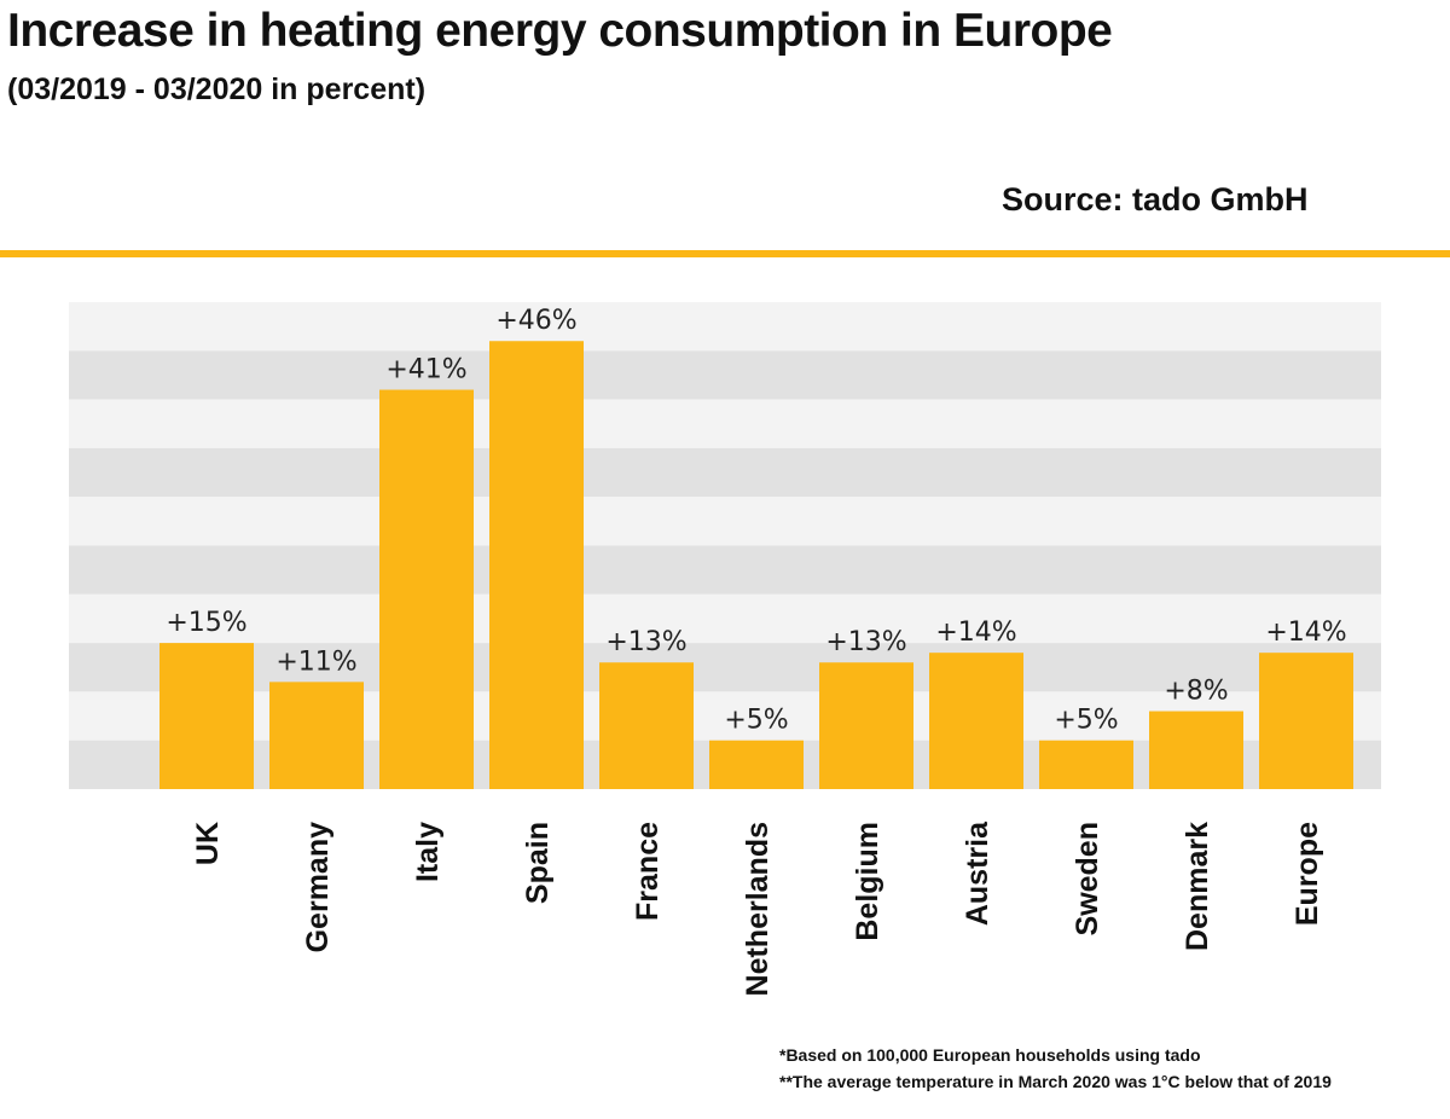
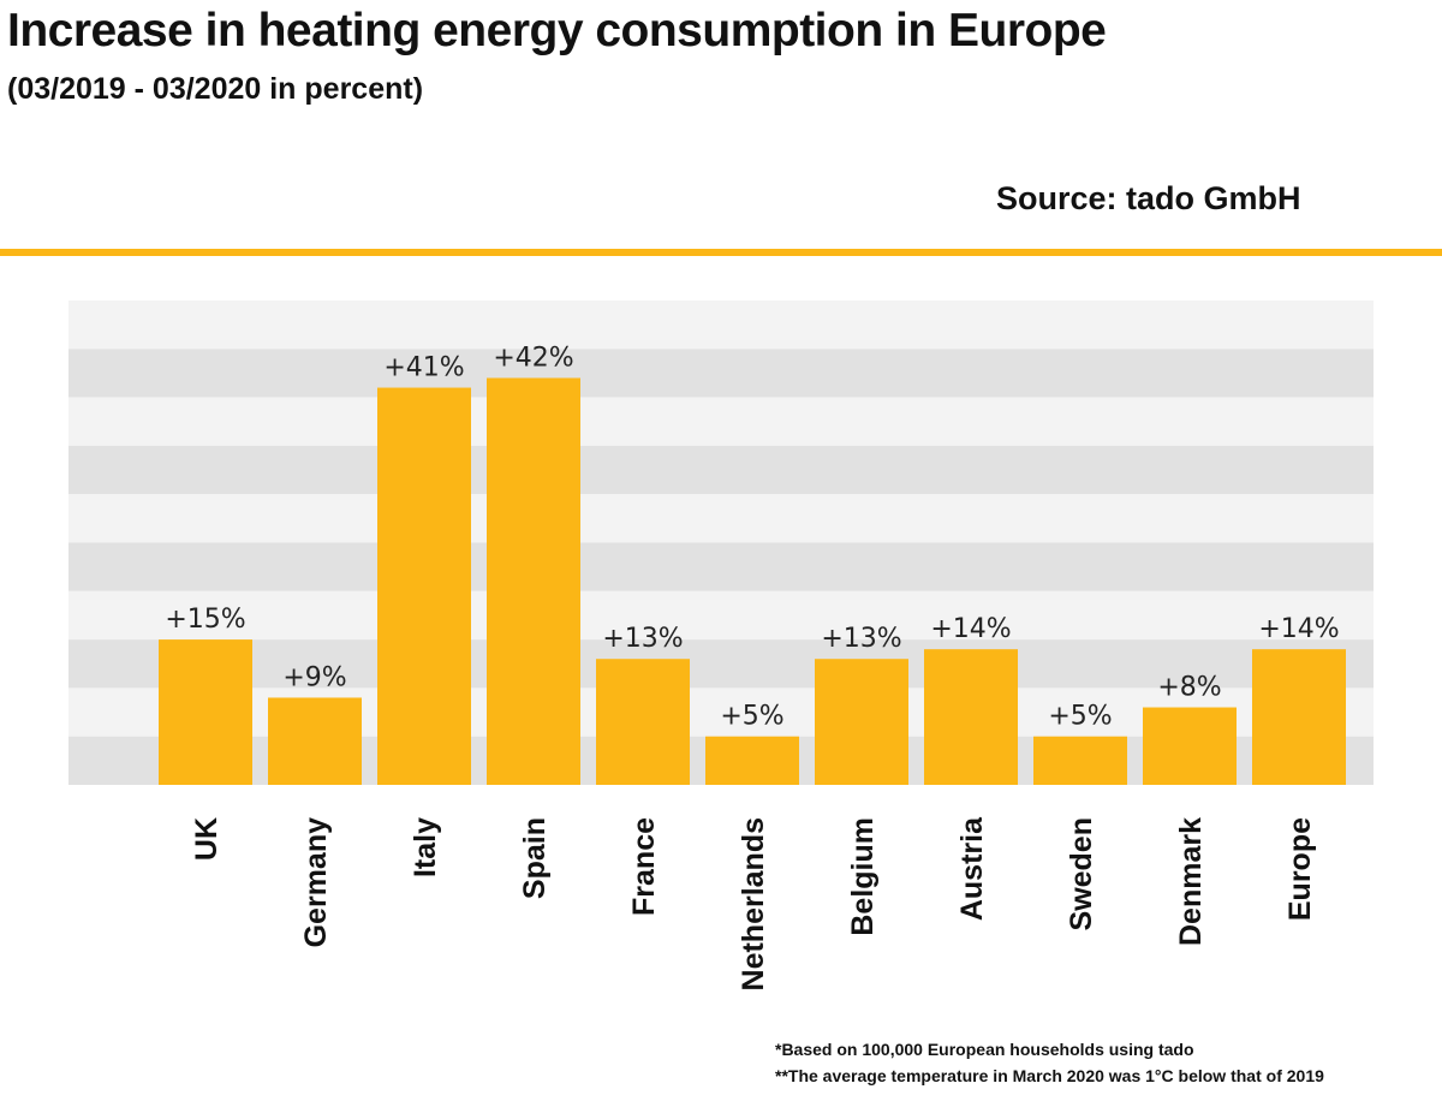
Germany: +11% -> +9%
Spain: +46% -> +42%
